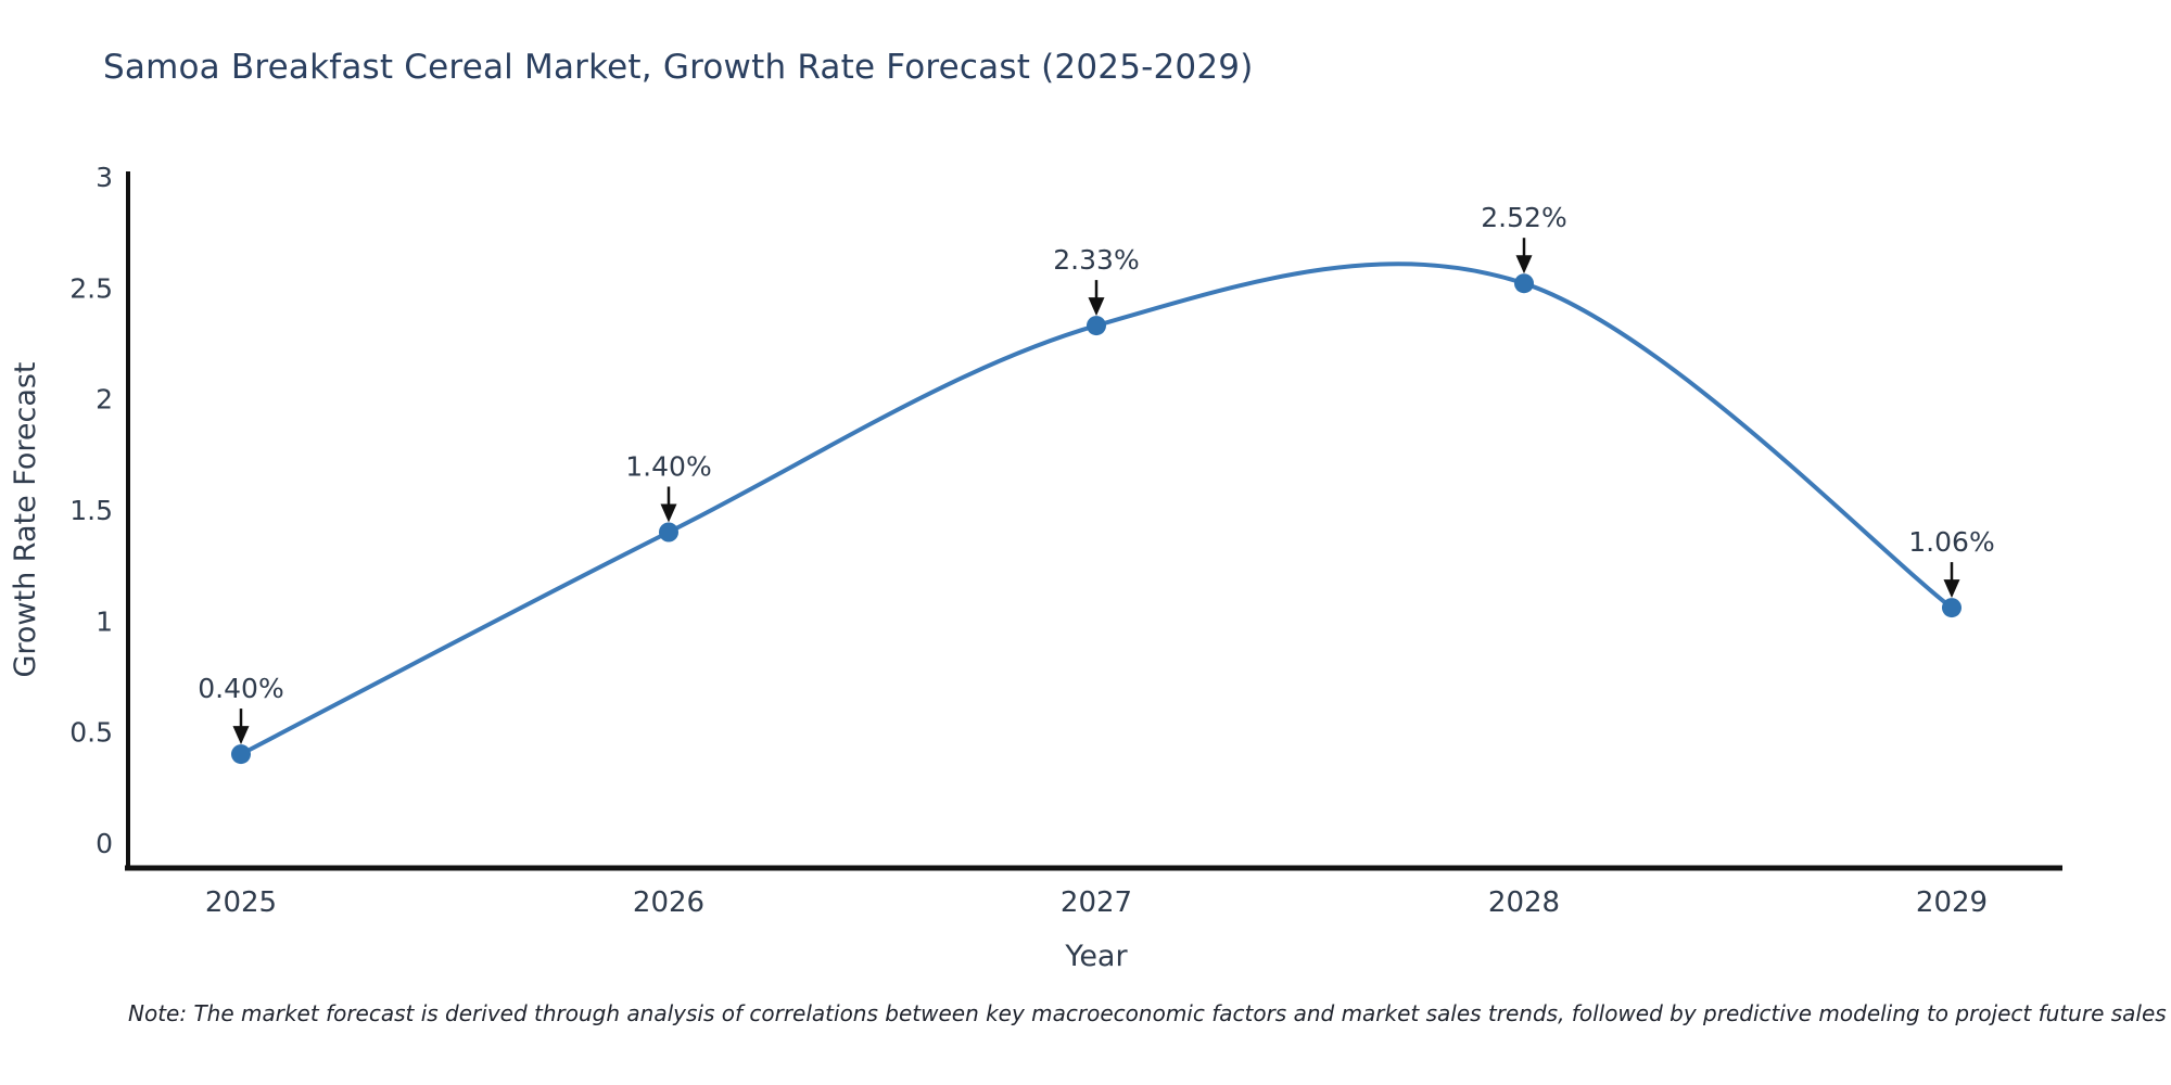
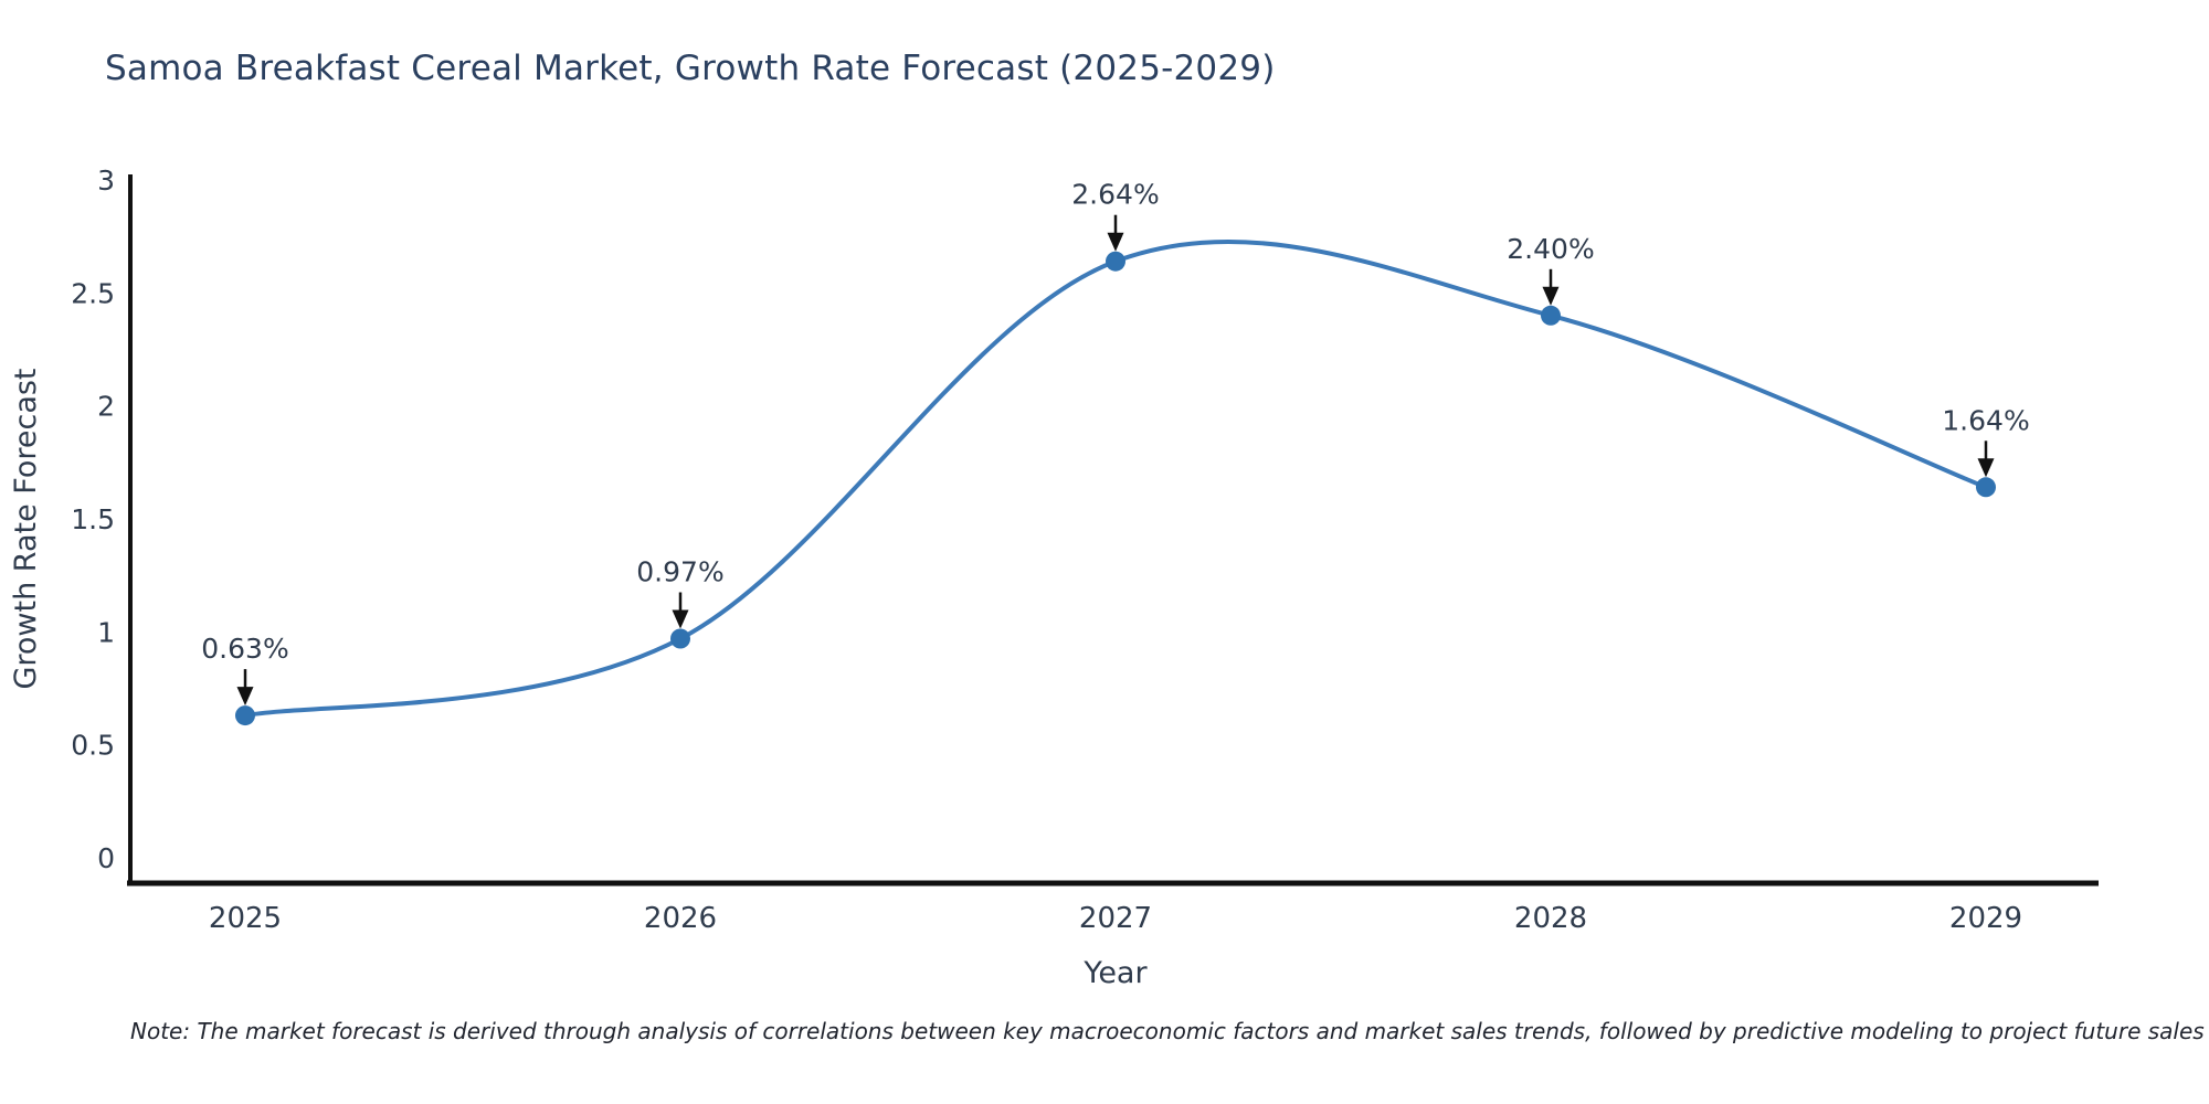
2025: 0.40% -> 0.63%
2026: 1.40% -> 0.97%
2027: 2.33% -> 2.64%
2028: 2.52% -> 2.40%
2029: 1.06% -> 1.64%
